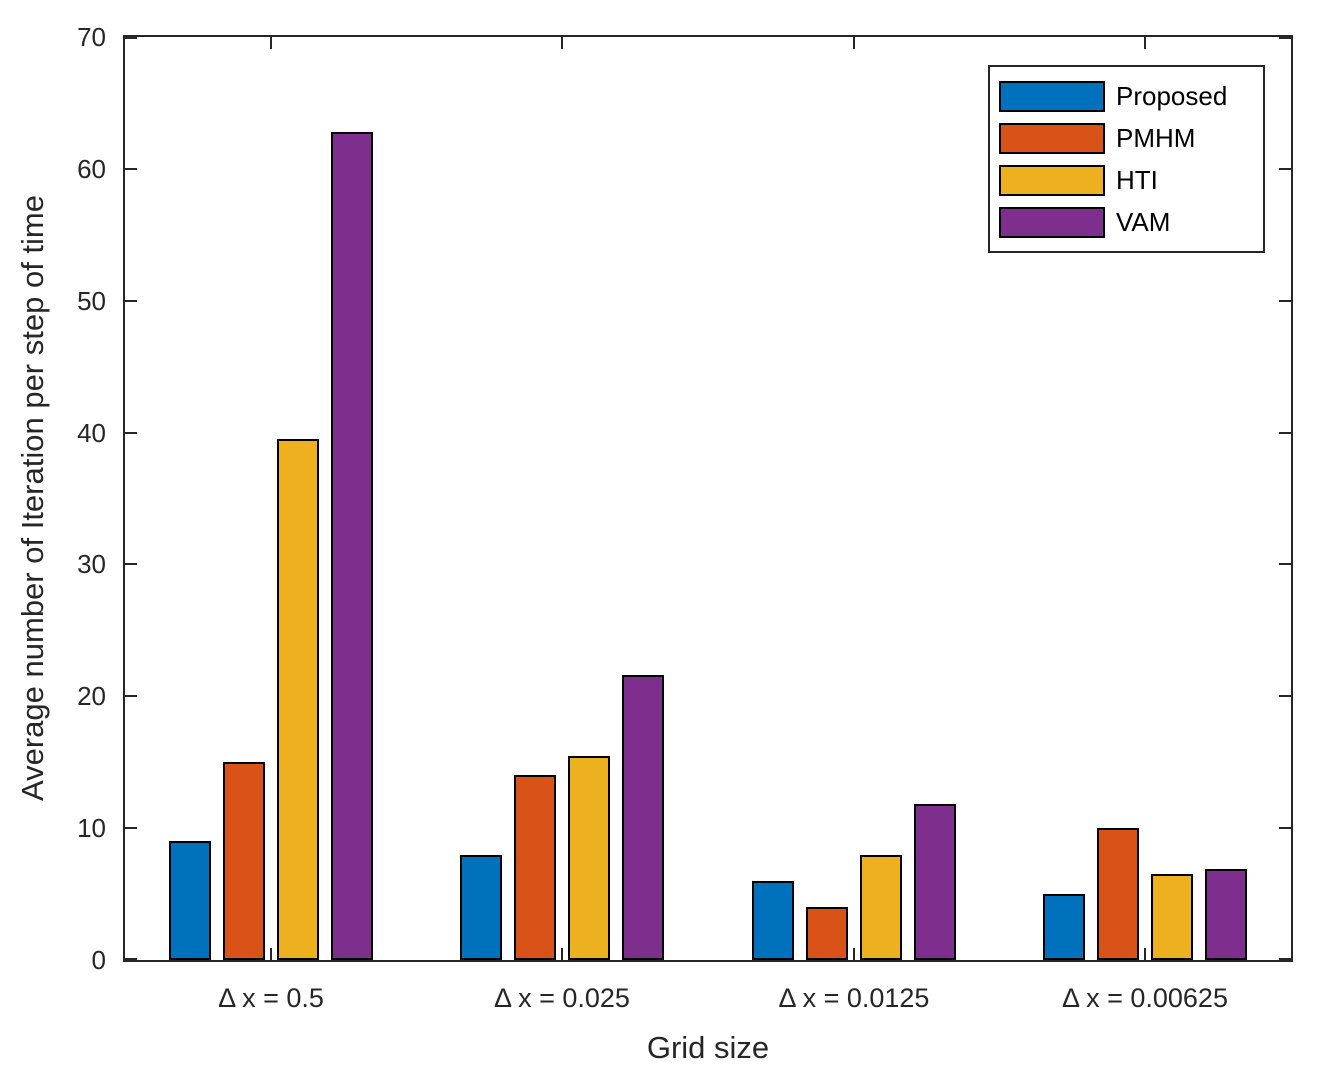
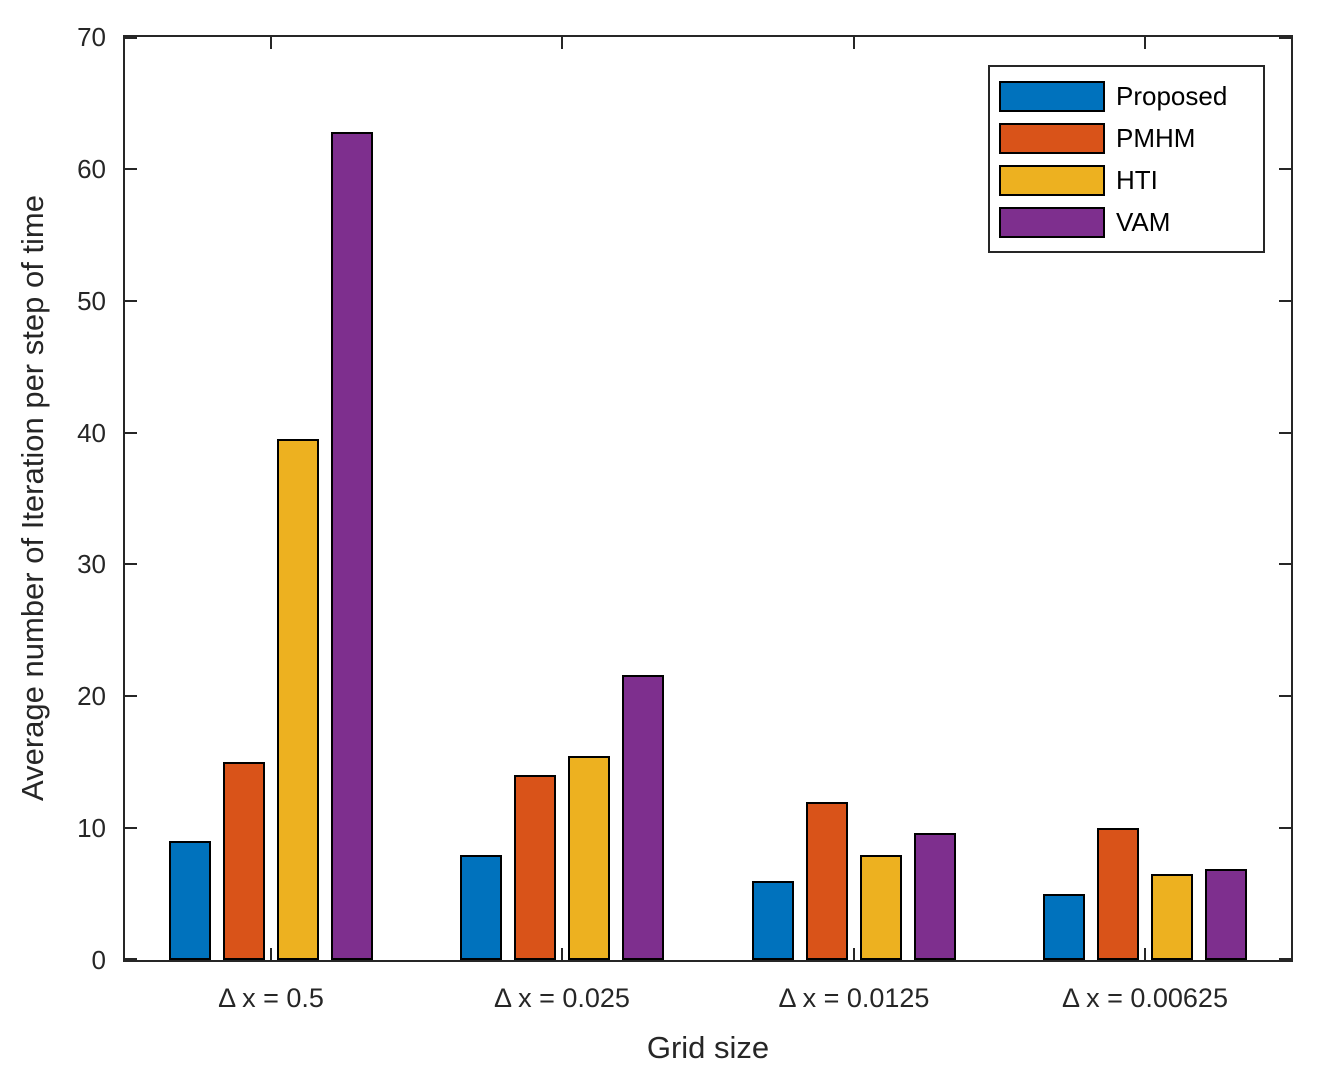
PMHM/Δ x = 0.0125: 4 -> 12
VAM/Δ x = 0.0125: 11.8 -> 9.6
